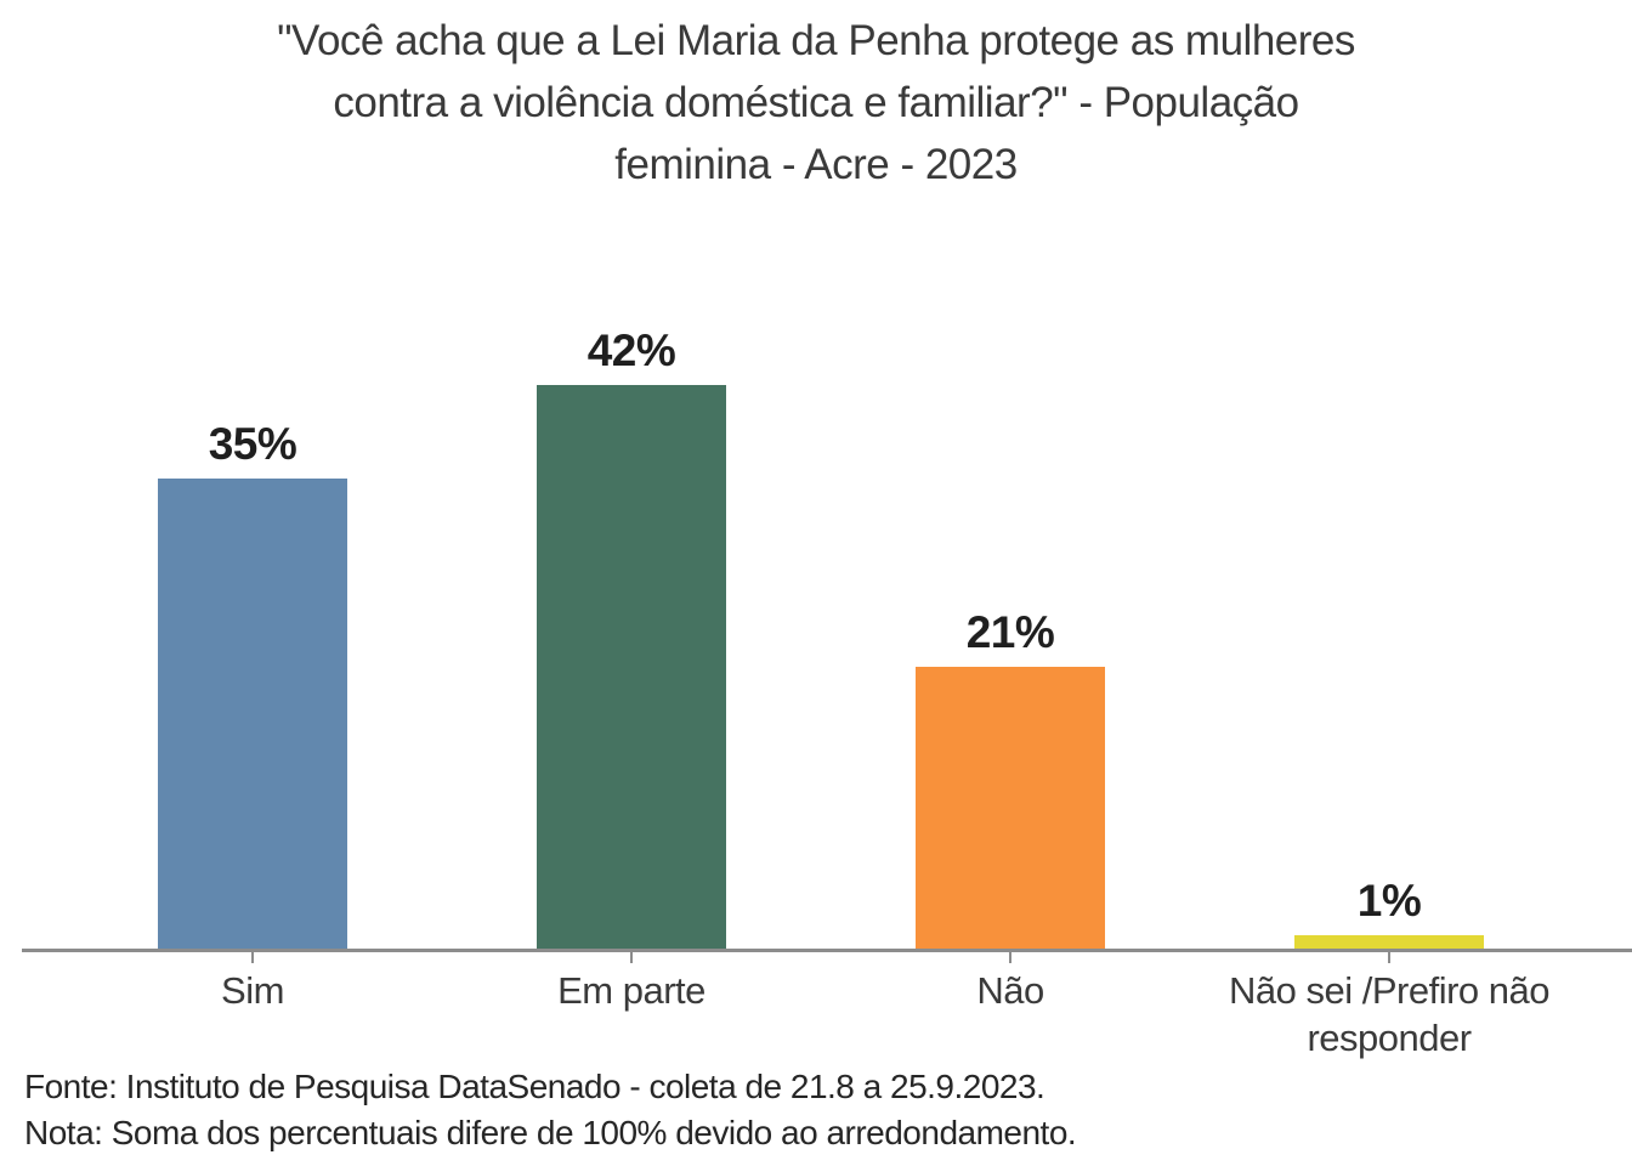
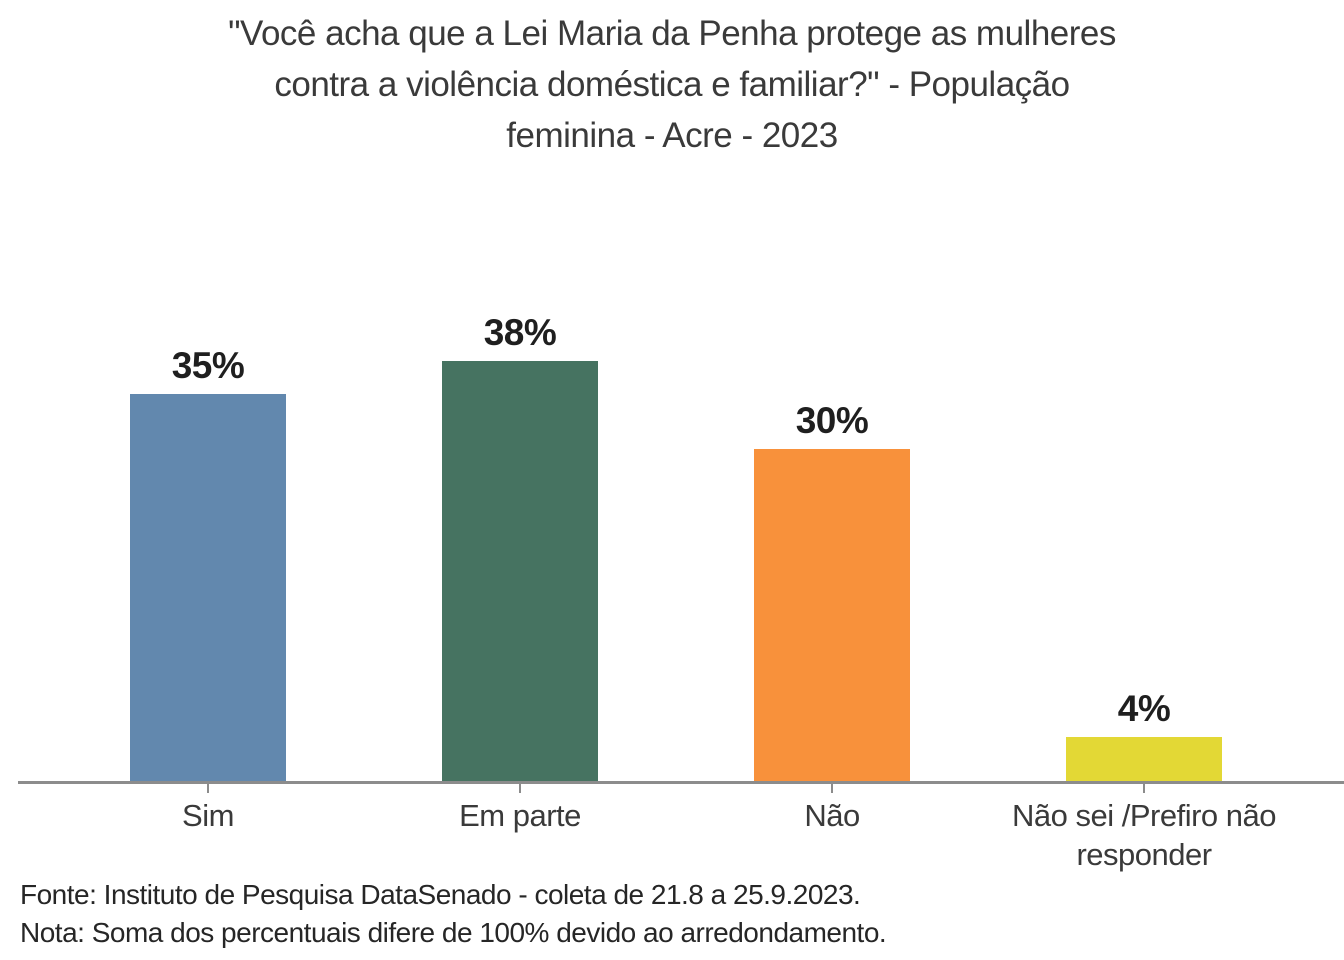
Em parte: 42% -> 38%
Não: 21% -> 30%
Não sei /Prefiro não responder: 1% -> 4%
